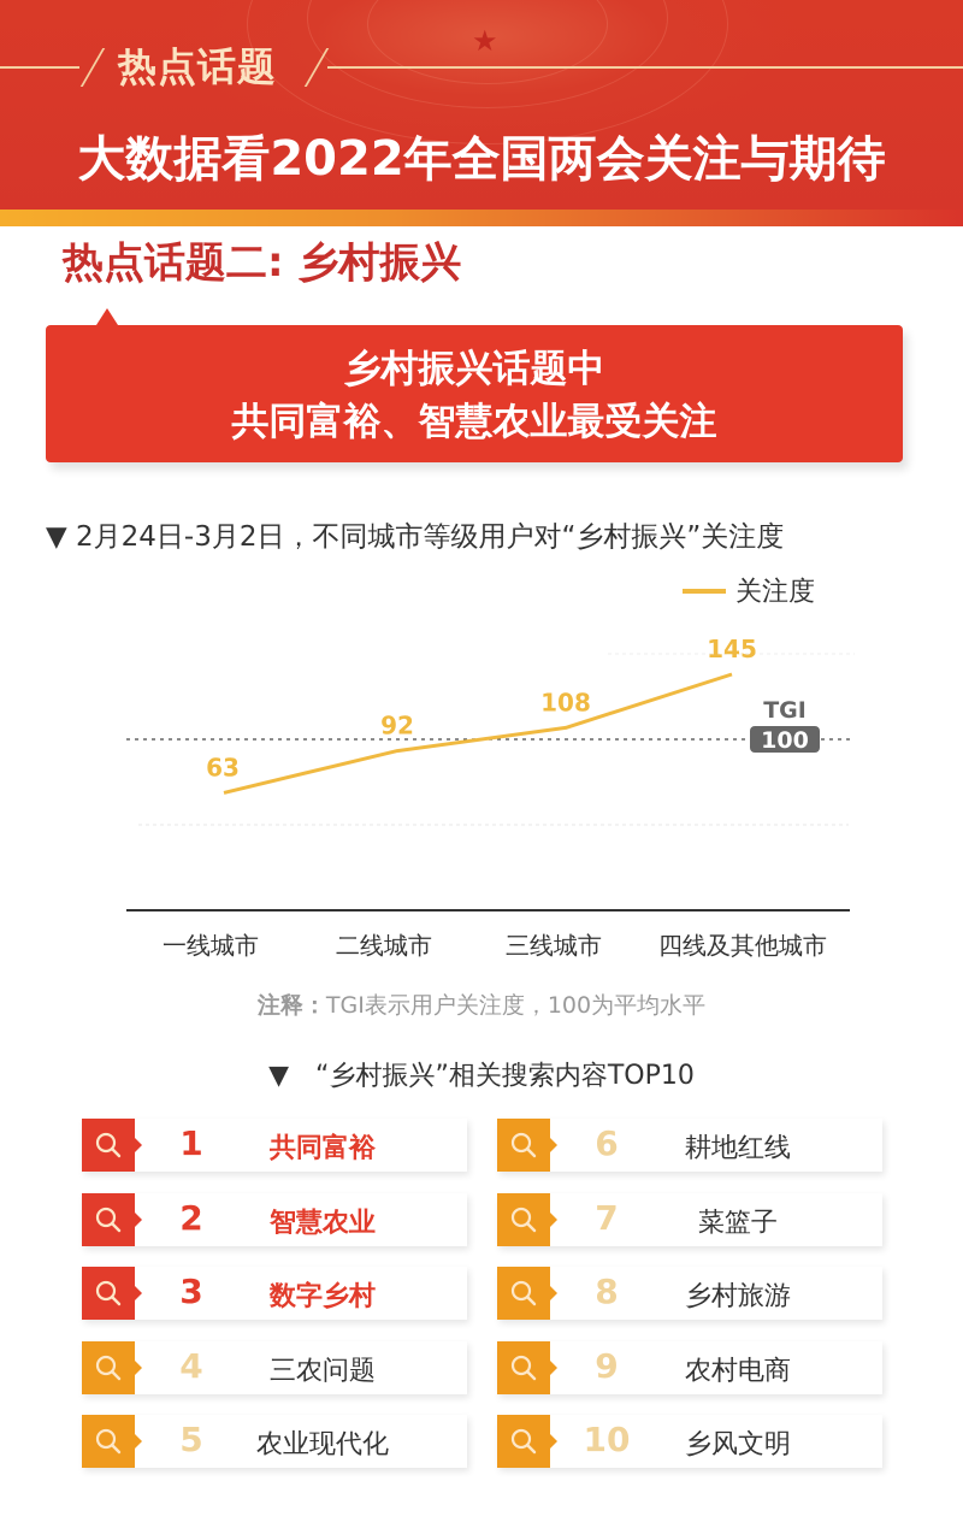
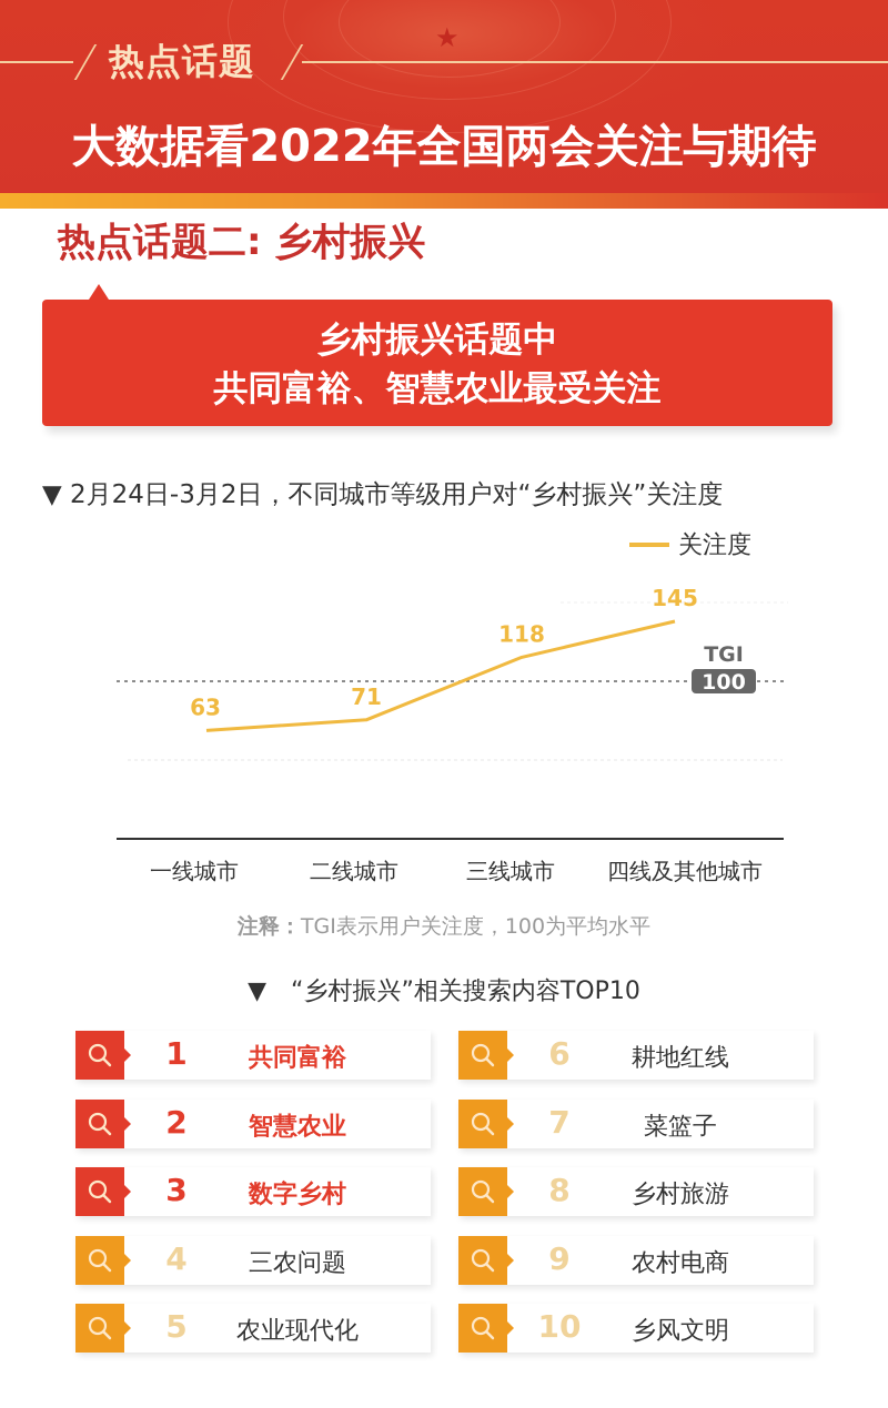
二线城市: 92 -> 71
三线城市: 108 -> 118
